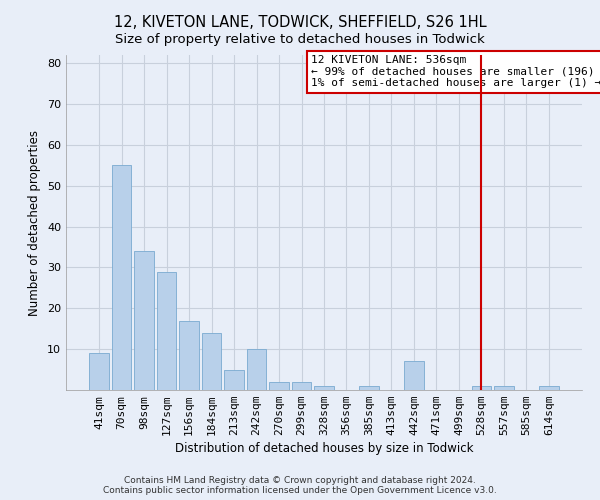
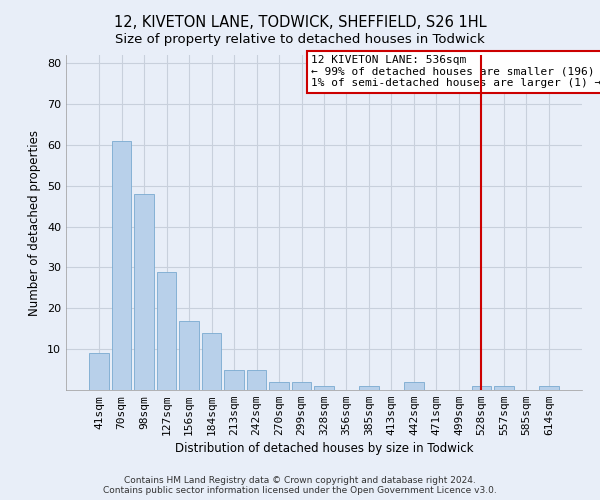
70sqm: 55 -> 61
98sqm: 34 -> 48
242sqm: 10 -> 5
442sqm: 7 -> 2
